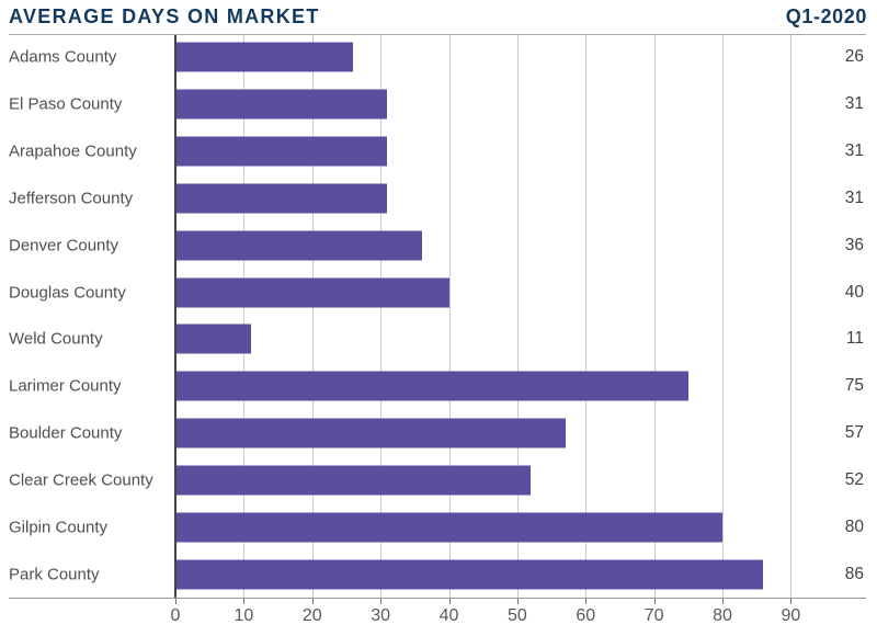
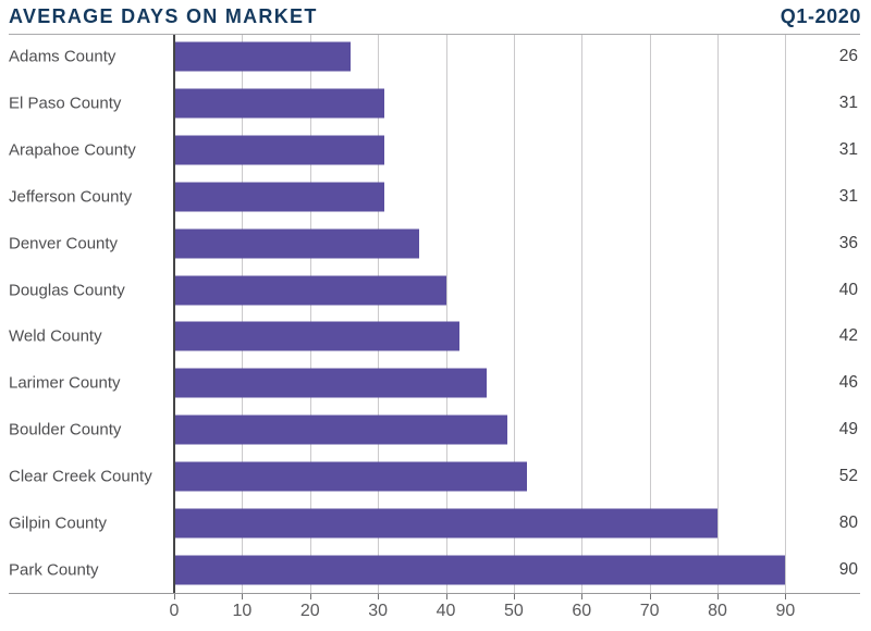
Weld County: 11 -> 42
Larimer County: 75 -> 46
Boulder County: 57 -> 49
Park County: 86 -> 90
